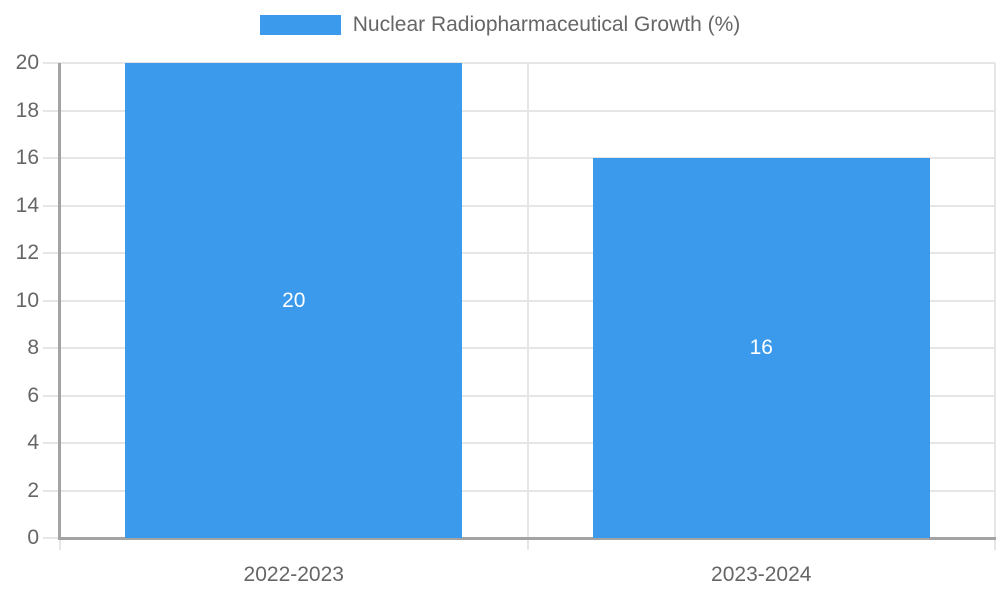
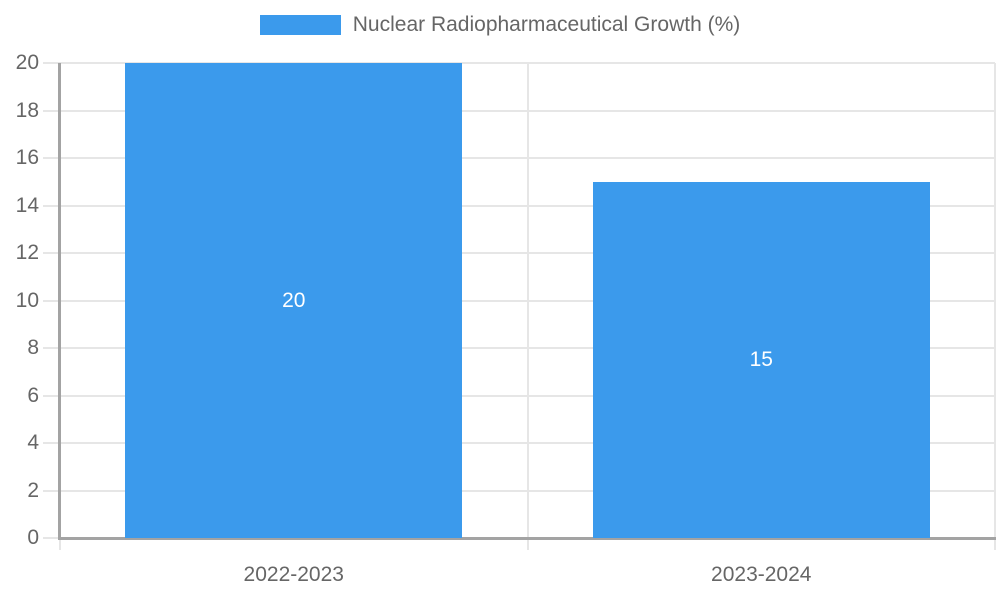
2023-2024: 16 -> 15
